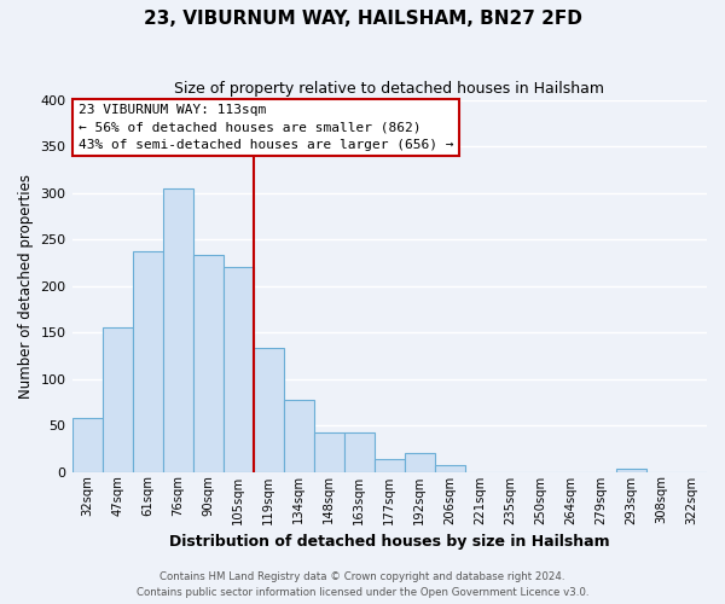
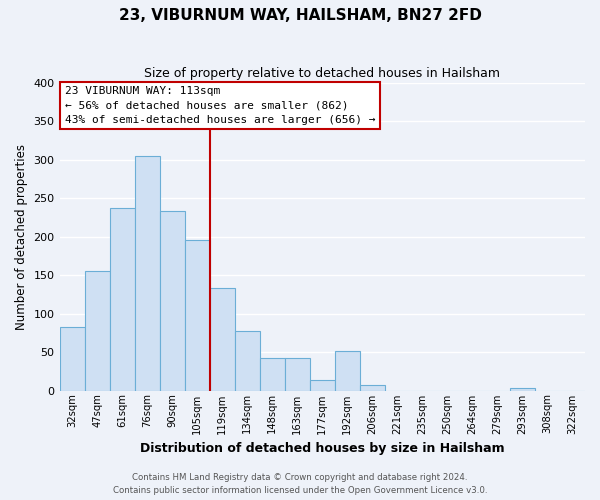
32sqm: 58 -> 82
105sqm: 220 -> 196
192sqm: 20 -> 52
